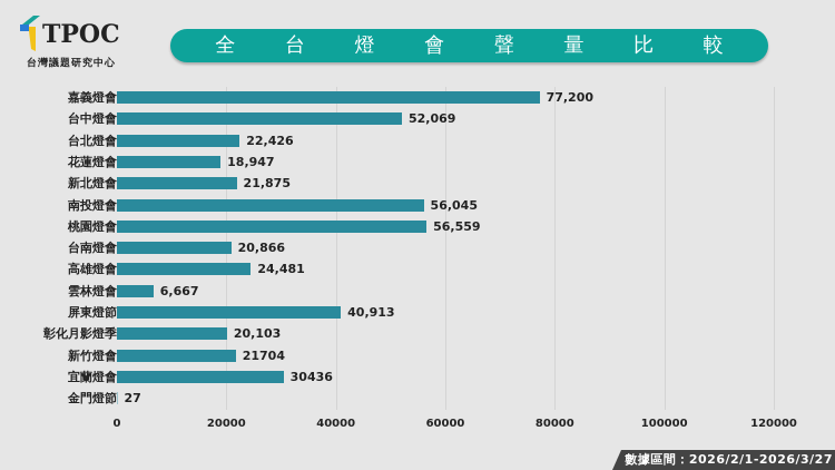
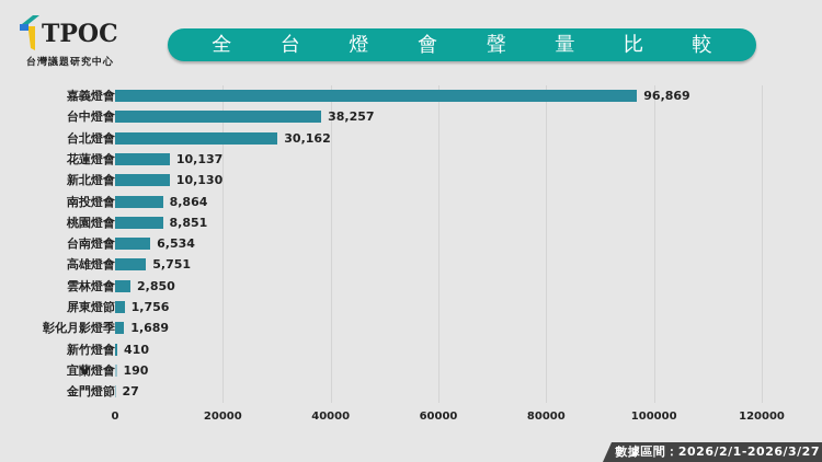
嘉義燈會: 77,200 -> 96,869
台中燈會: 52,069 -> 38,257
台北燈會: 22,426 -> 30,162
花蓮燈會: 18,947 -> 10,137
新北燈會: 21,875 -> 10,130
南投燈會: 56,045 -> 8,864
桃園燈會: 56,559 -> 8,851
台南燈會: 20,866 -> 6,534
高雄燈會: 24,481 -> 5,751
雲林燈會: 6,667 -> 2,850
屏東燈節: 40,913 -> 1,756
彰化月影燈季: 20,103 -> 1,689
新竹燈會: 21704 -> 410
宜蘭燈會: 30436 -> 190
